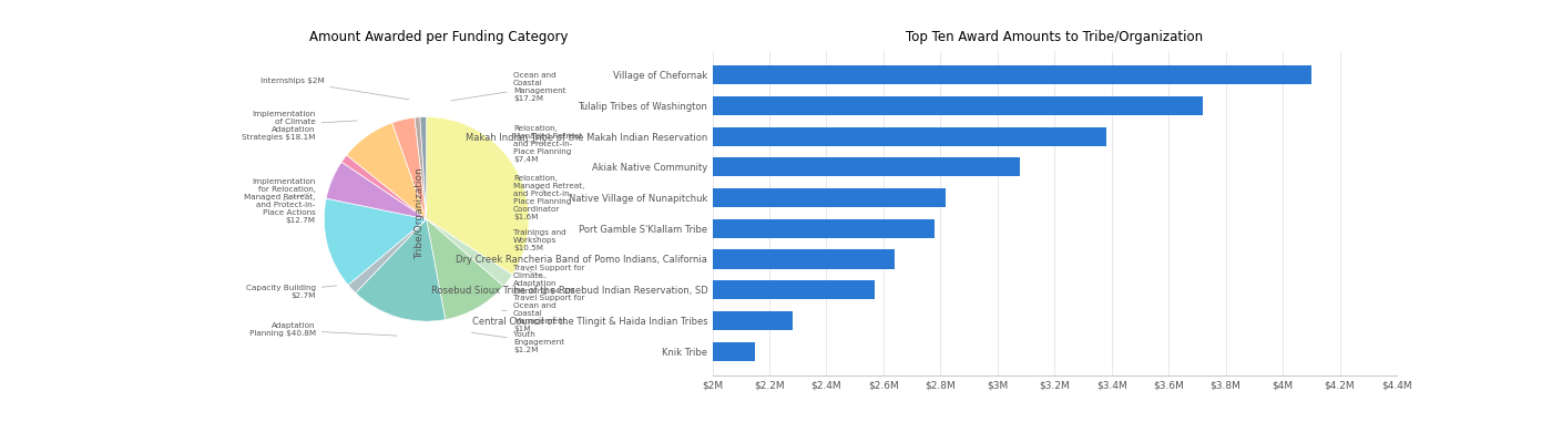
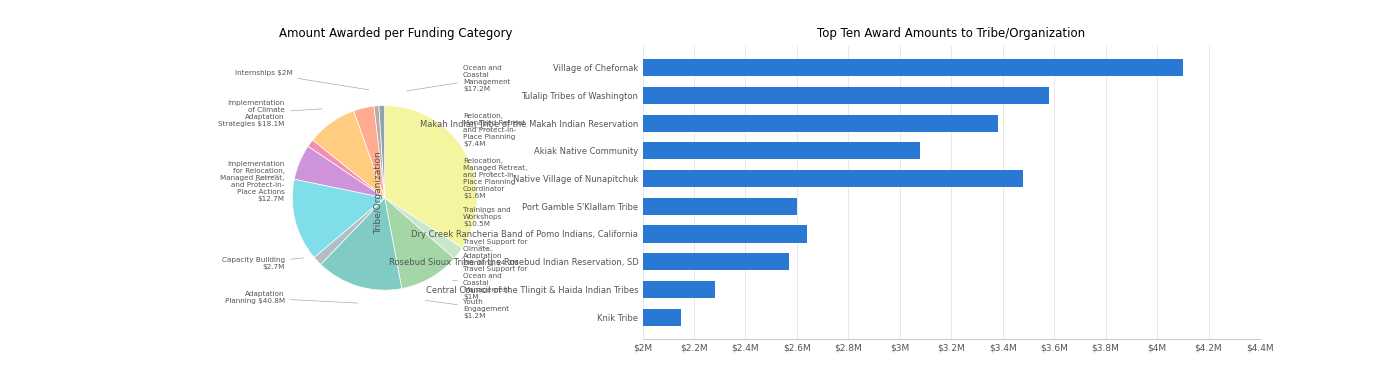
Tulalip Tribes of Washington: $3.72M -> $3.58M
Native Village of Nunapitchuk: $2.82M -> $3.48M
Port Gamble S'Klallam Tribe: $2.78M -> $2.60M
